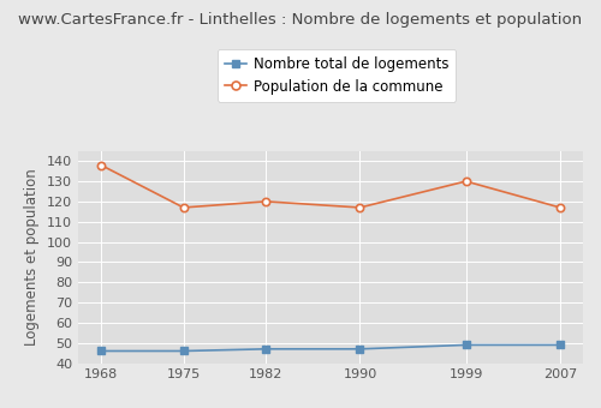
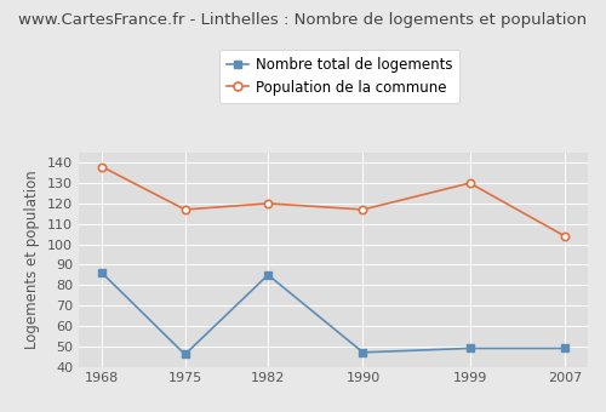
Nombre total de logements/1968: 46 -> 86
Nombre total de logements/1982: 47 -> 85
Population de la commune/2007: 117 -> 104
